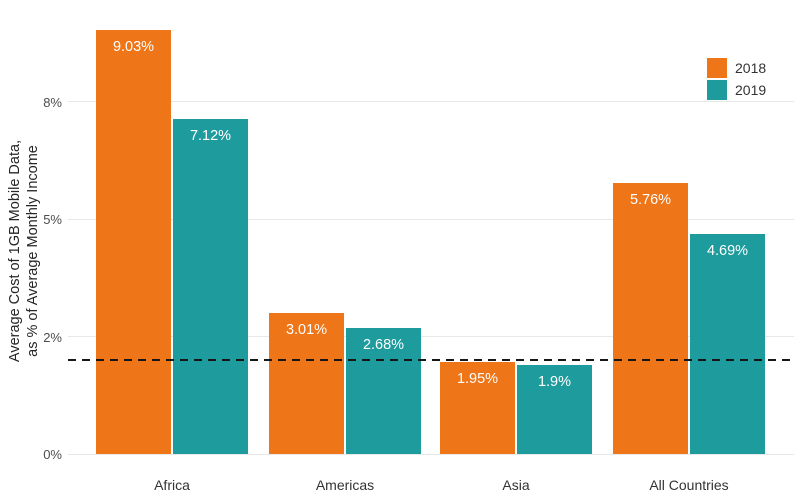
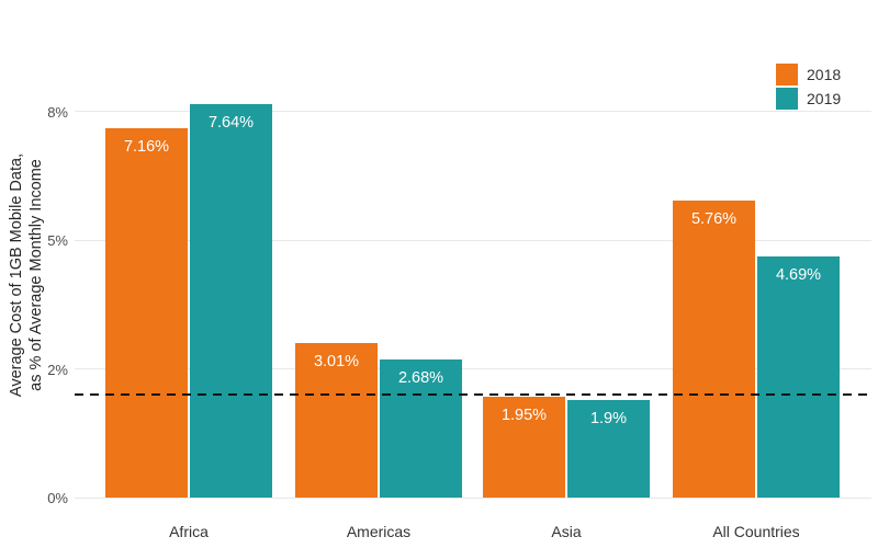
2018/Africa: 9.03% -> 7.16%
2019/Africa: 7.12% -> 7.64%
